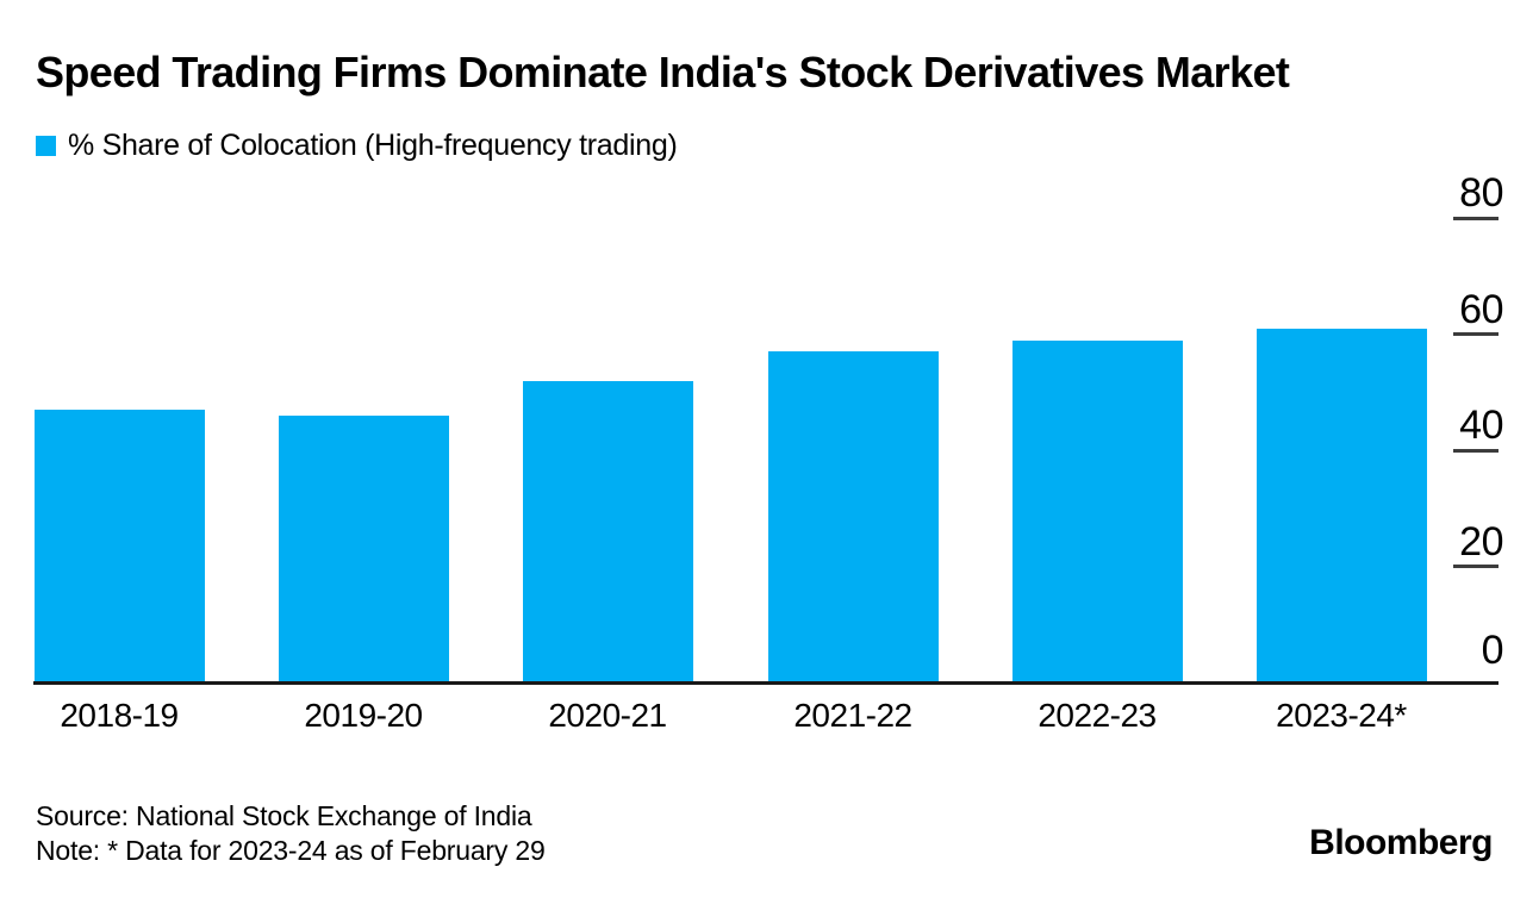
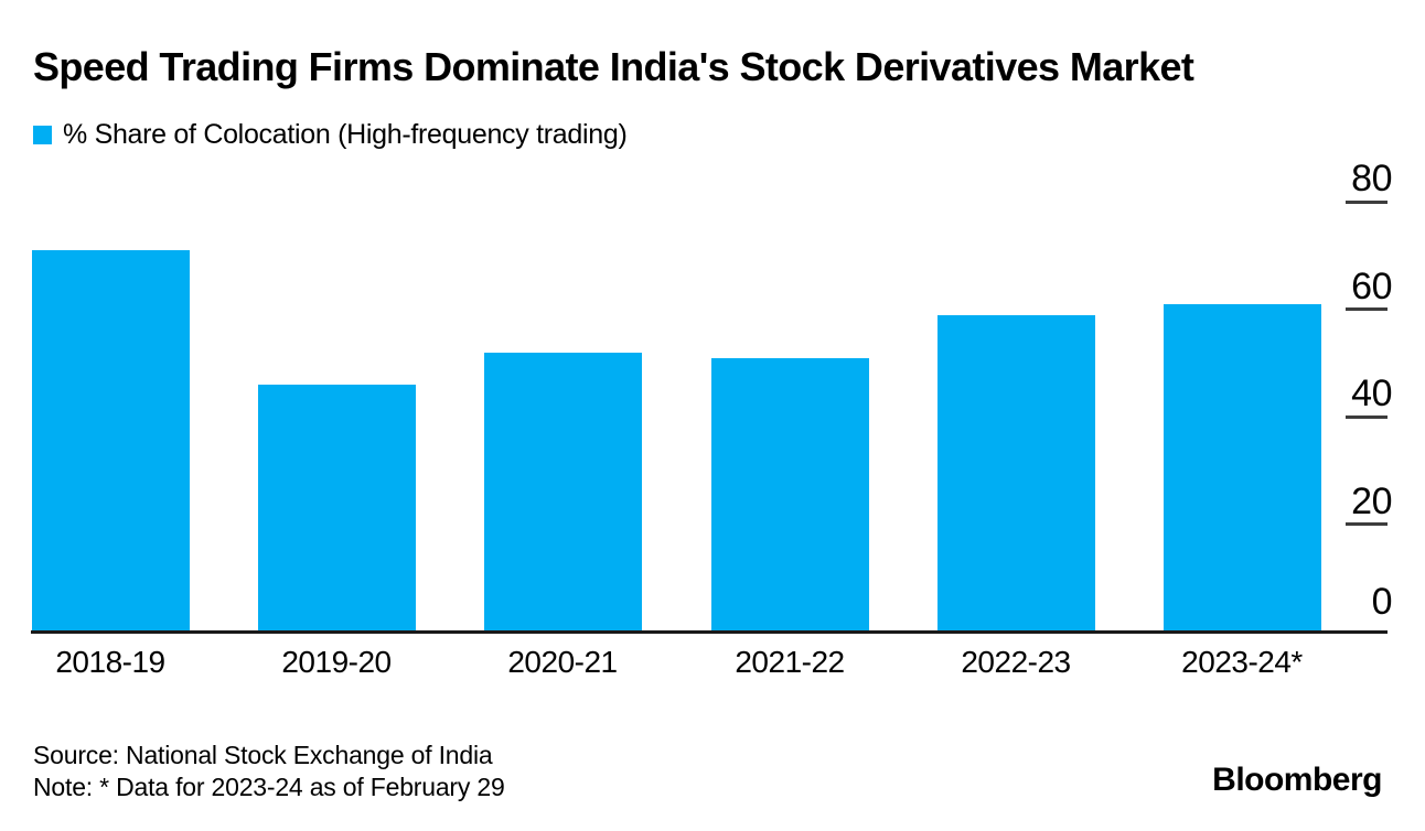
2018-19: 47 -> 71
2021-22: 57 -> 51
